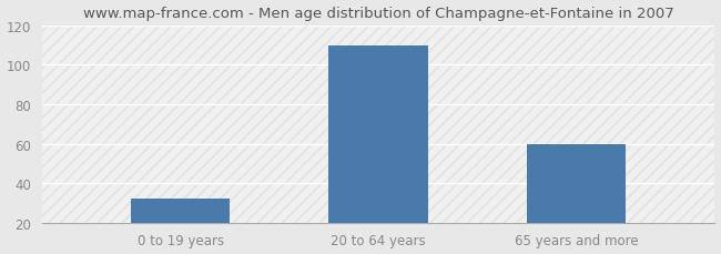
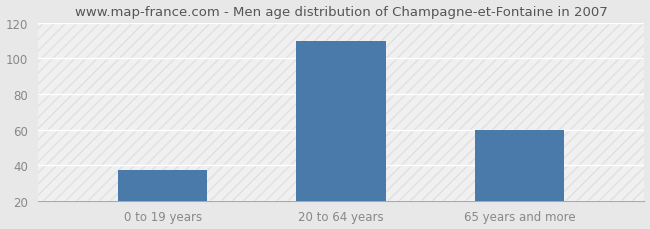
0 to 19 years: 32 -> 37
